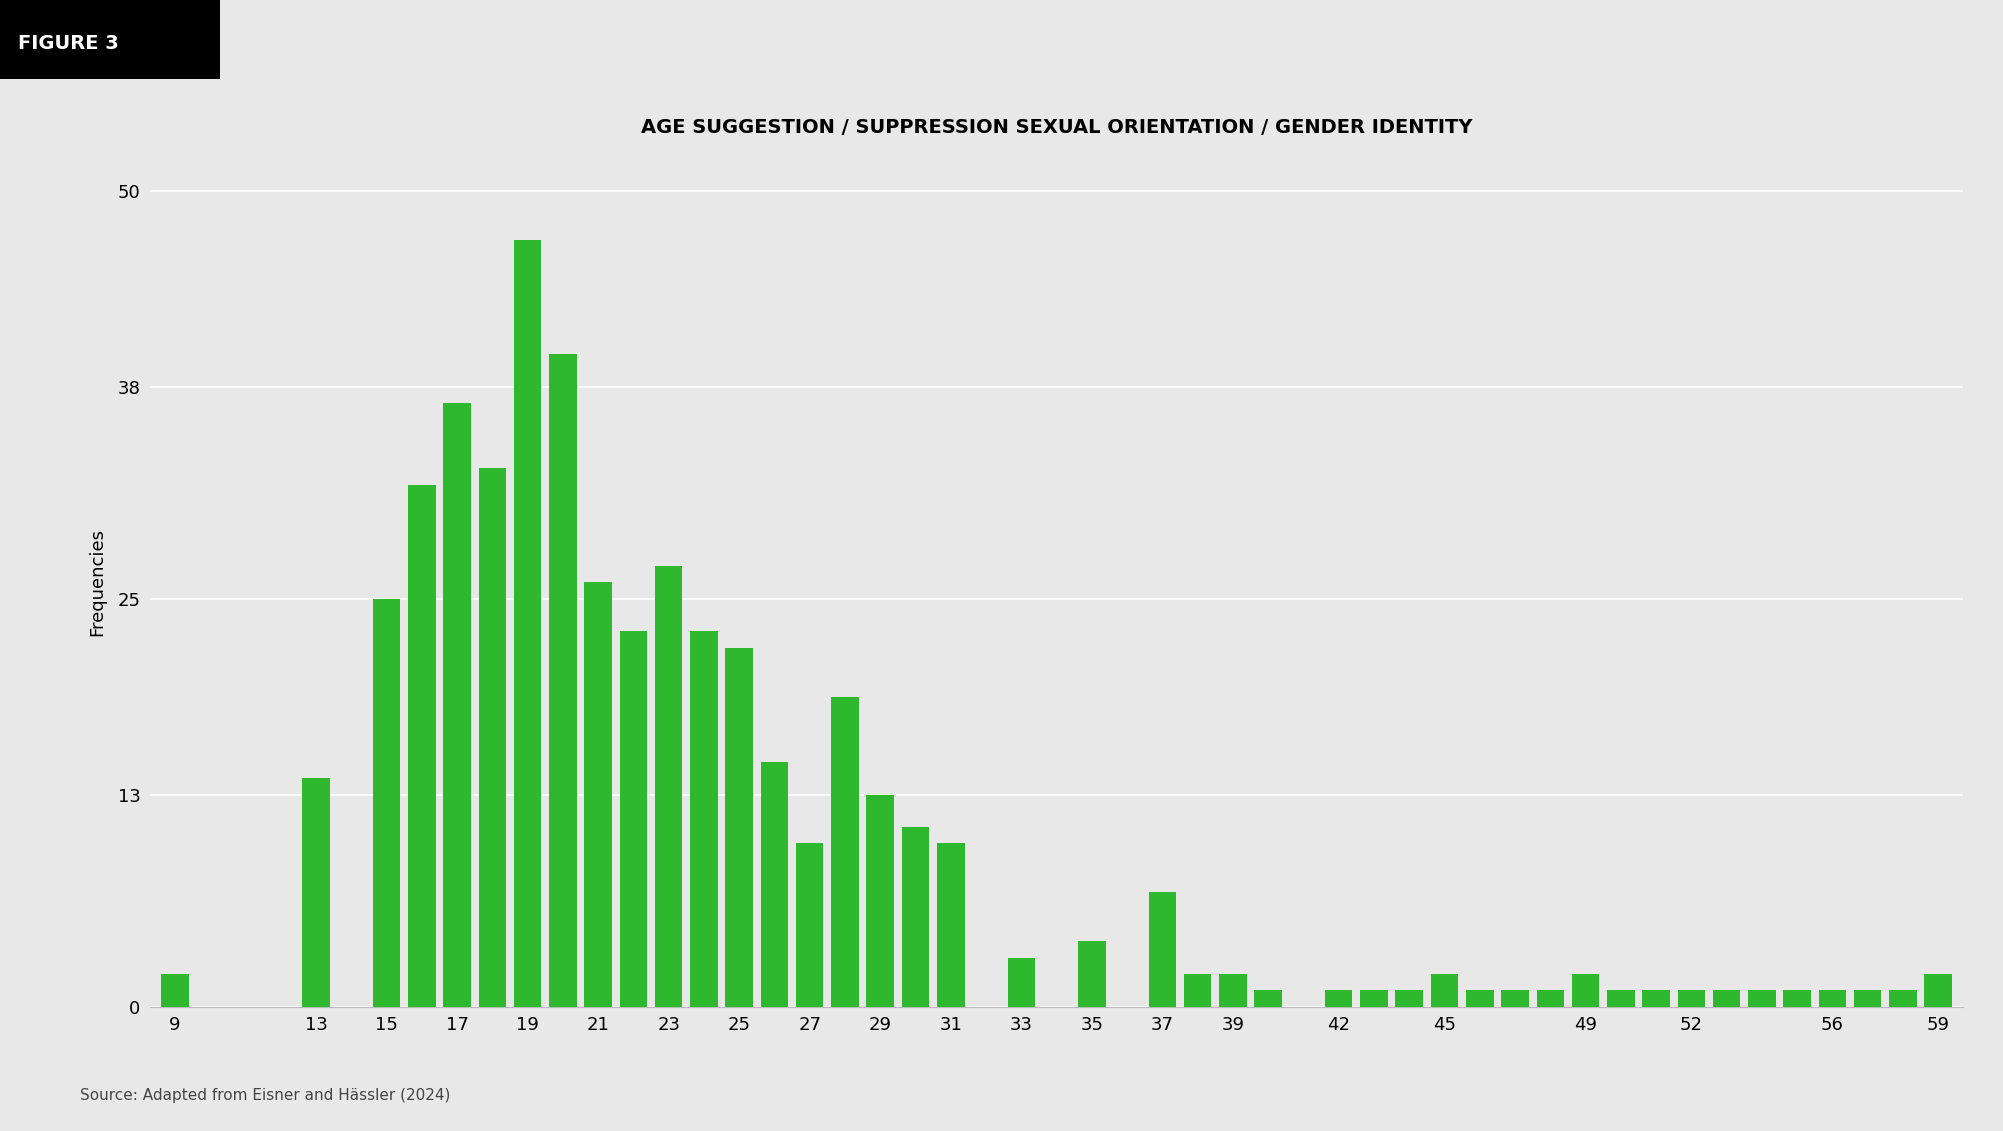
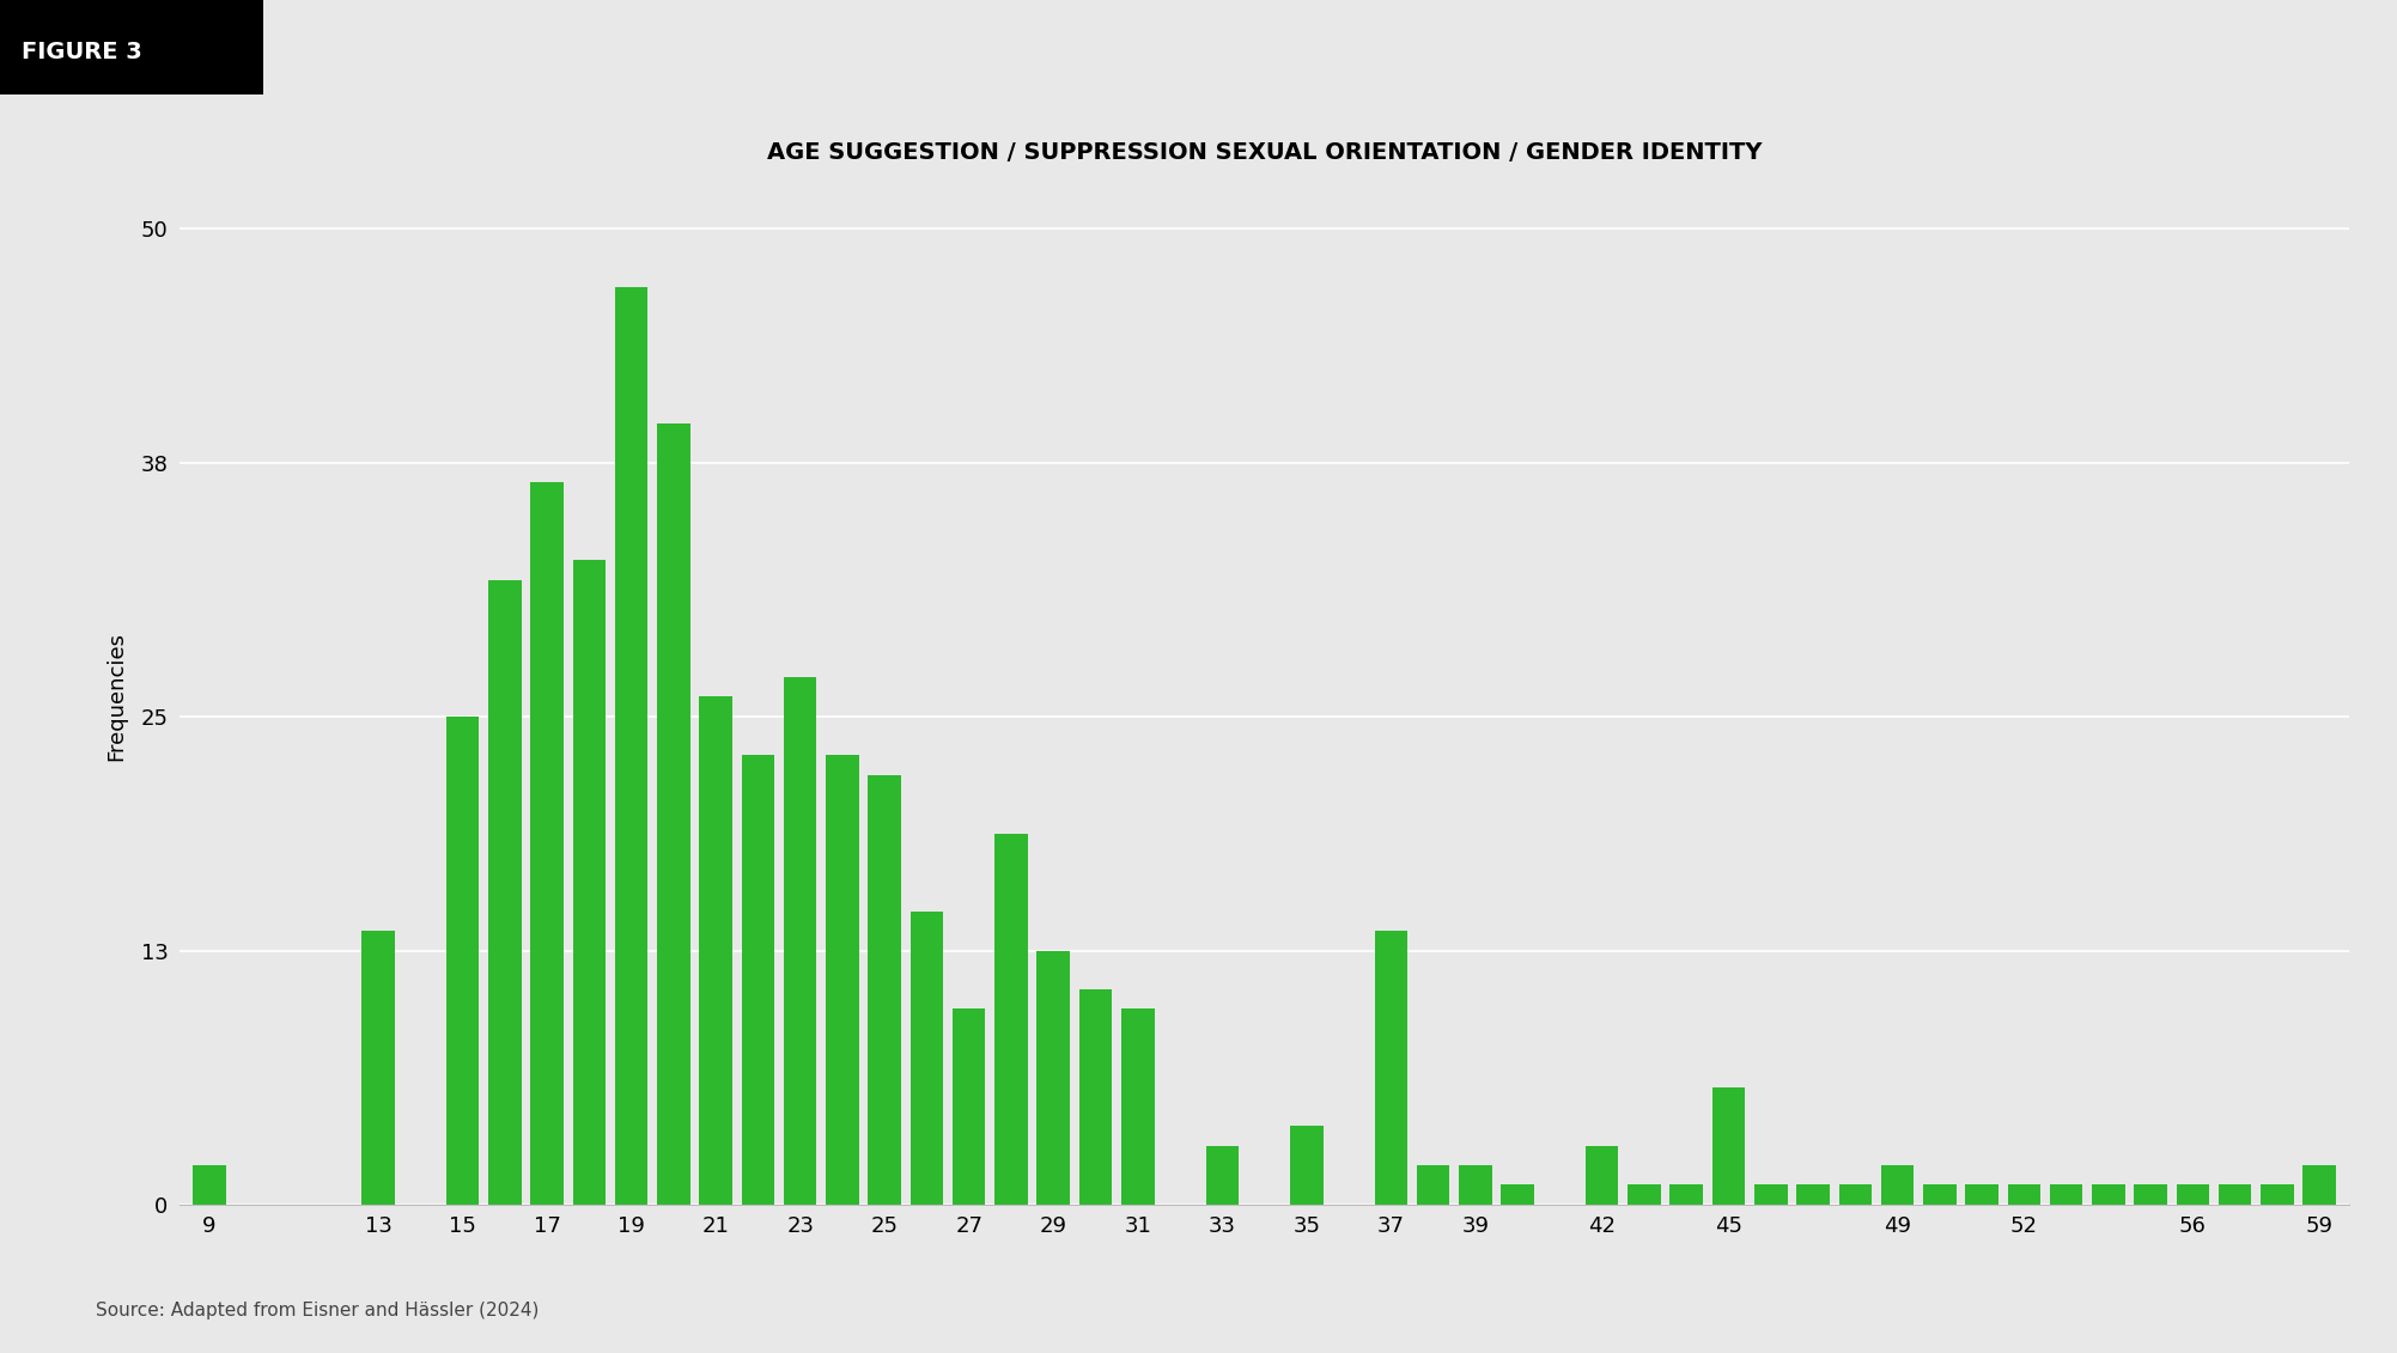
37: 7 -> 14
42: 1 -> 3
45: 2 -> 6
